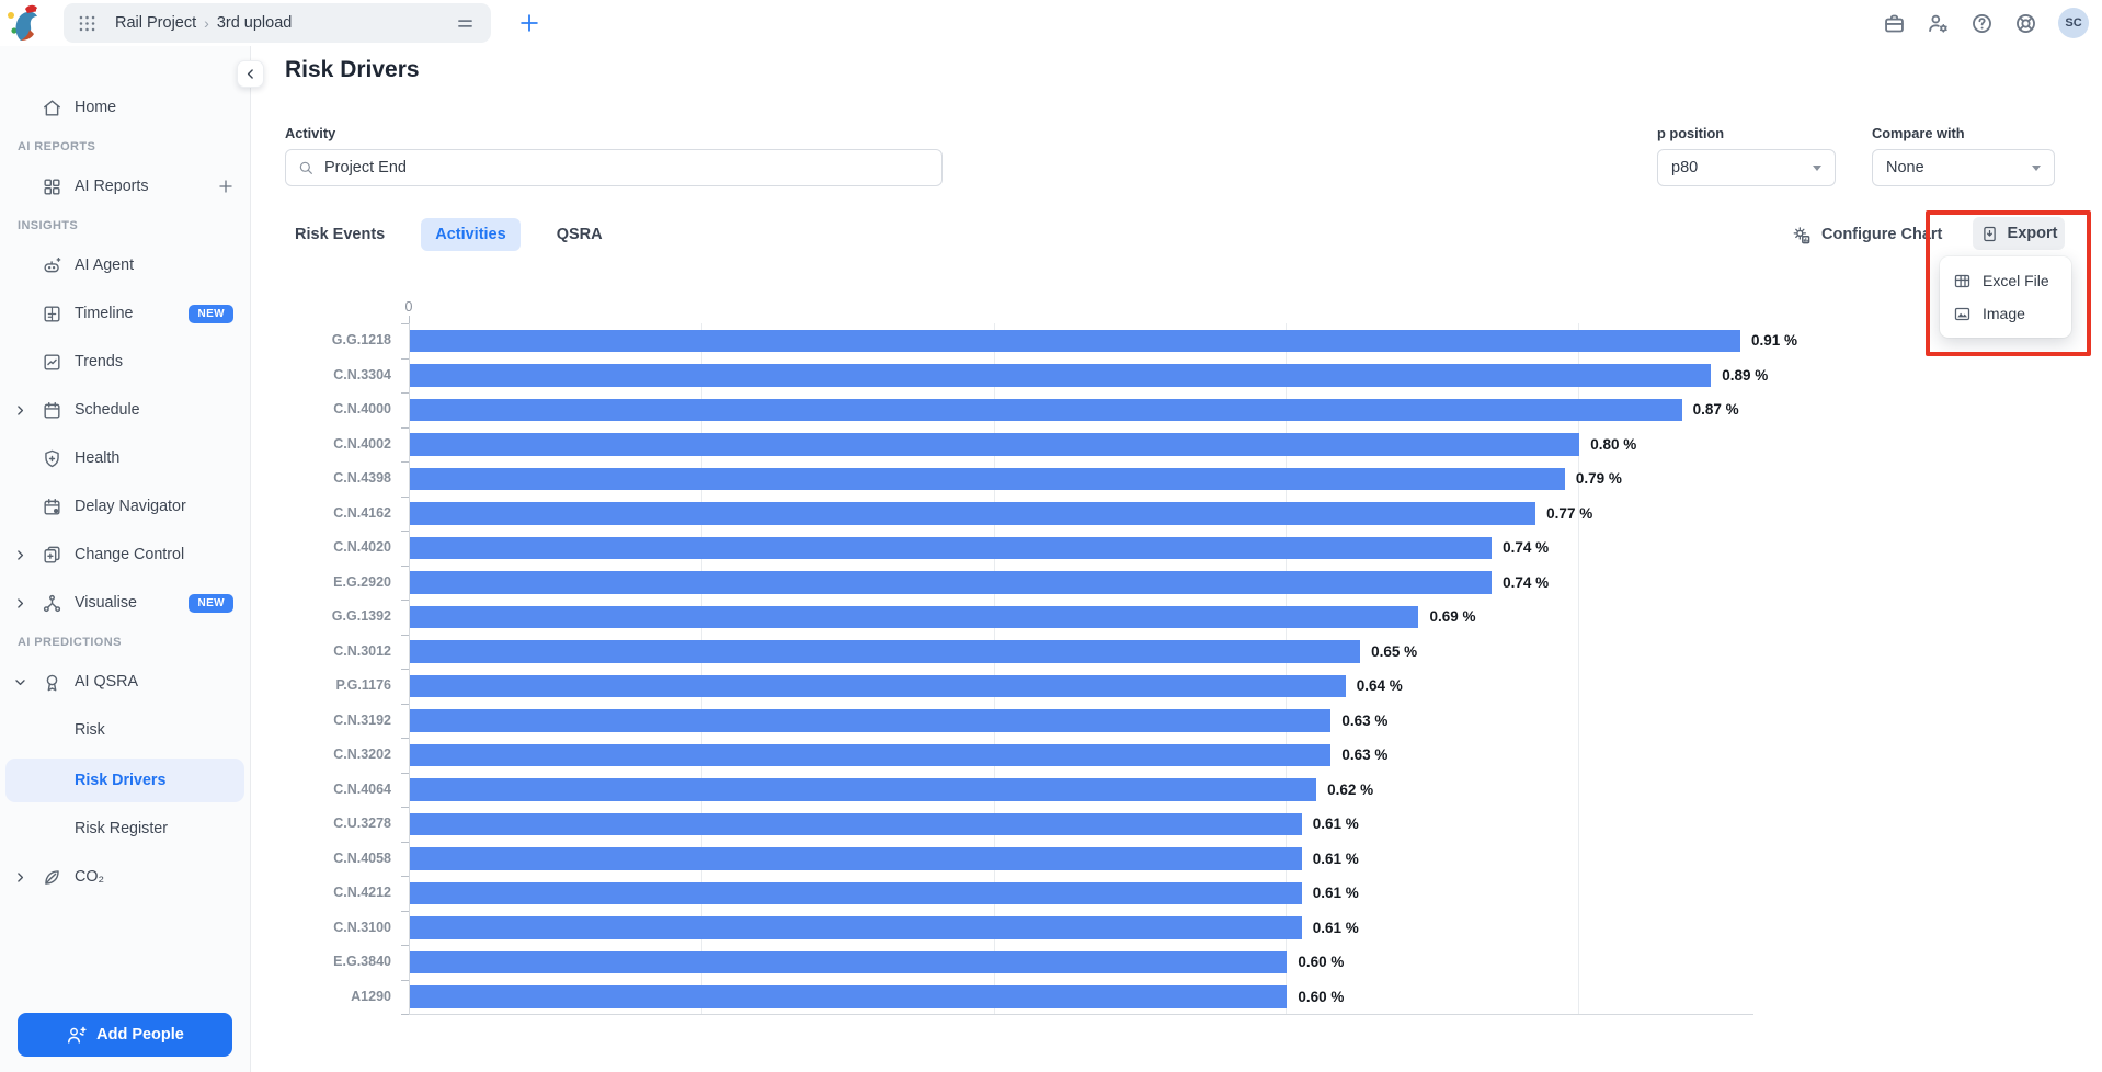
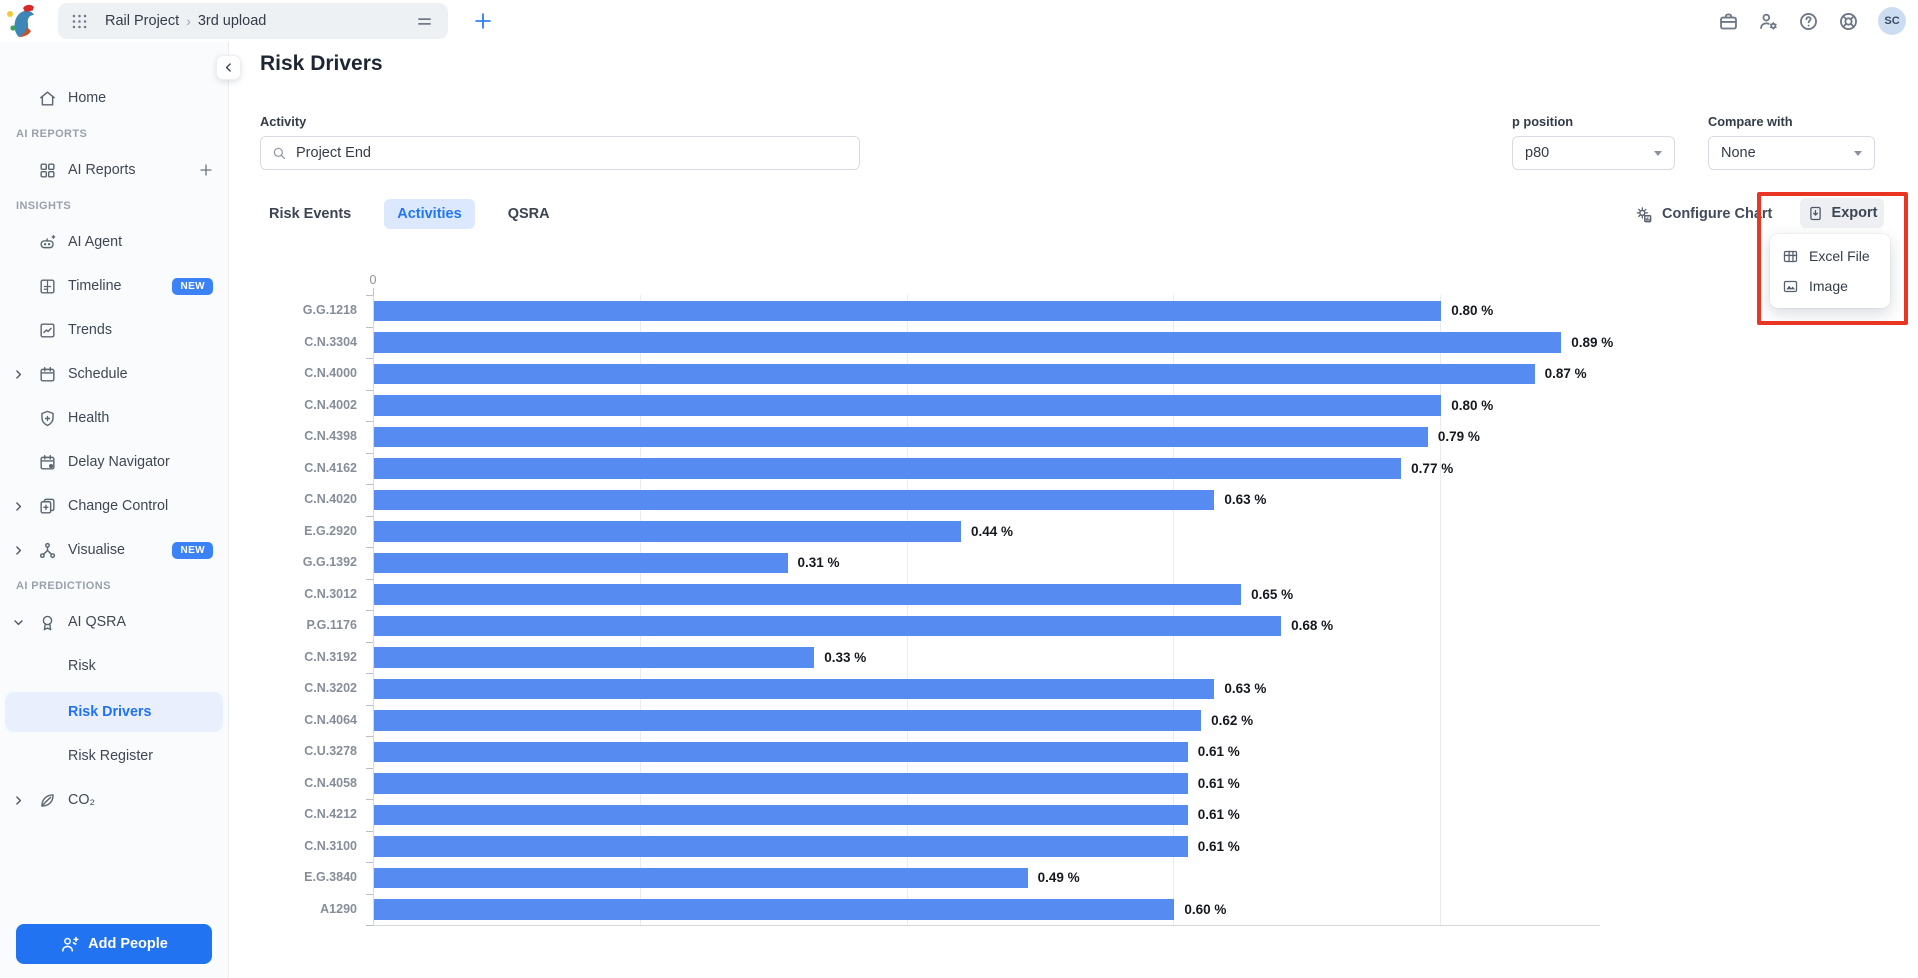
G.G.1218: 0.91 -> 0.80
C.N.4020: 0.74 -> 0.63
E.G.2920: 0.74 -> 0.44
G.G.1392: 0.69 -> 0.31
P.G.1176: 0.64 -> 0.68
C.N.3192: 0.63 -> 0.33
E.G.3840: 0.60 -> 0.49
